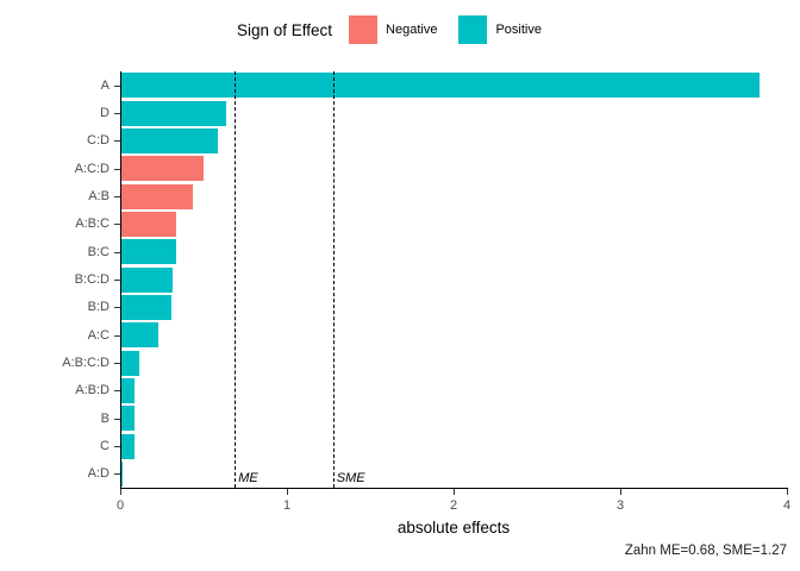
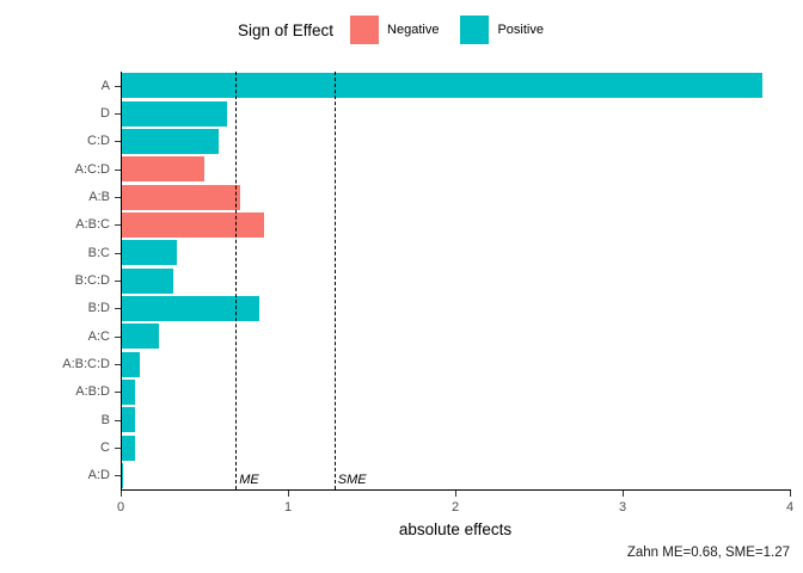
A:B: 0.43 -> 0.71
A:B:C: 0.33 -> 0.85
B:D: 0.30 -> 0.82
